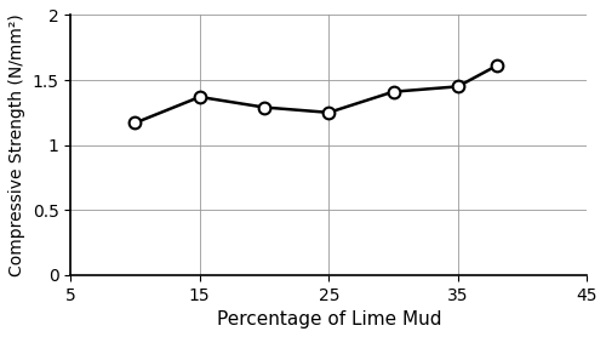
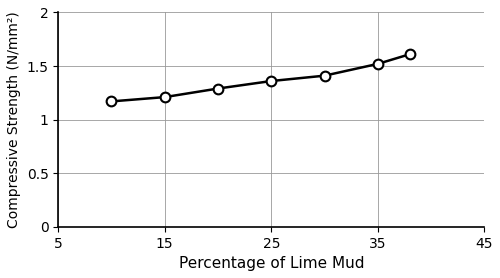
15: 1.37 -> 1.21
25: 1.25 -> 1.36
35: 1.45 -> 1.52
